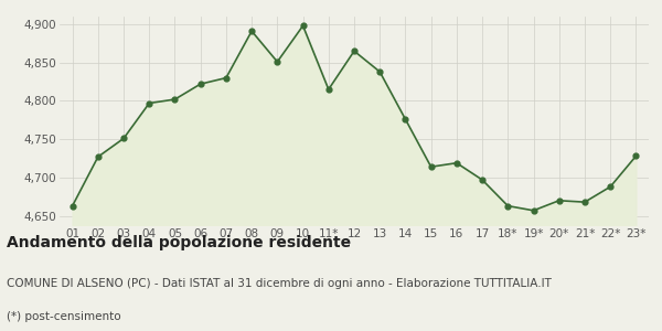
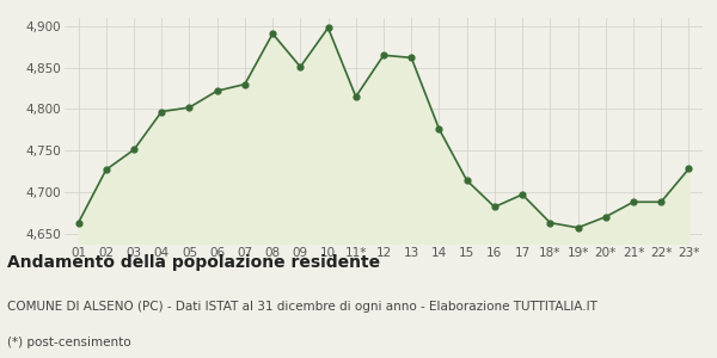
13: 4,838 -> 4,862
16: 4,719 -> 4,682
21*: 4,668 -> 4,688
